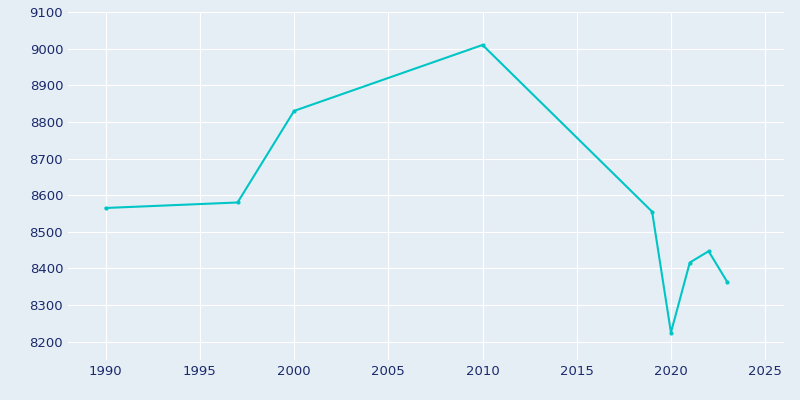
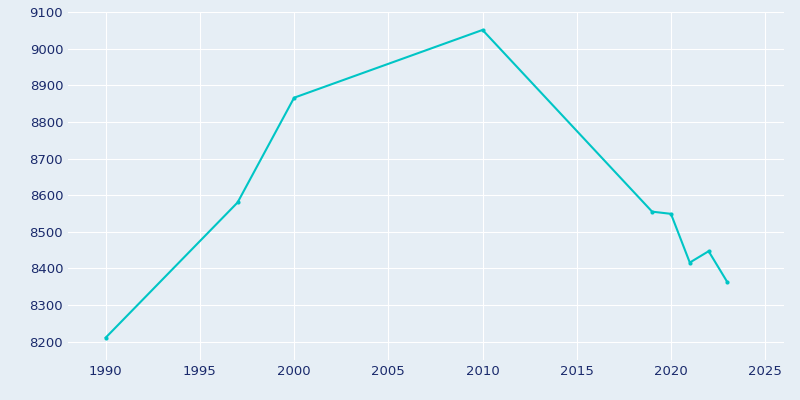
1990: 8565 -> 8211
2000: 8830 -> 8866
2010: 9010 -> 9051
2020: 8225 -> 8549
